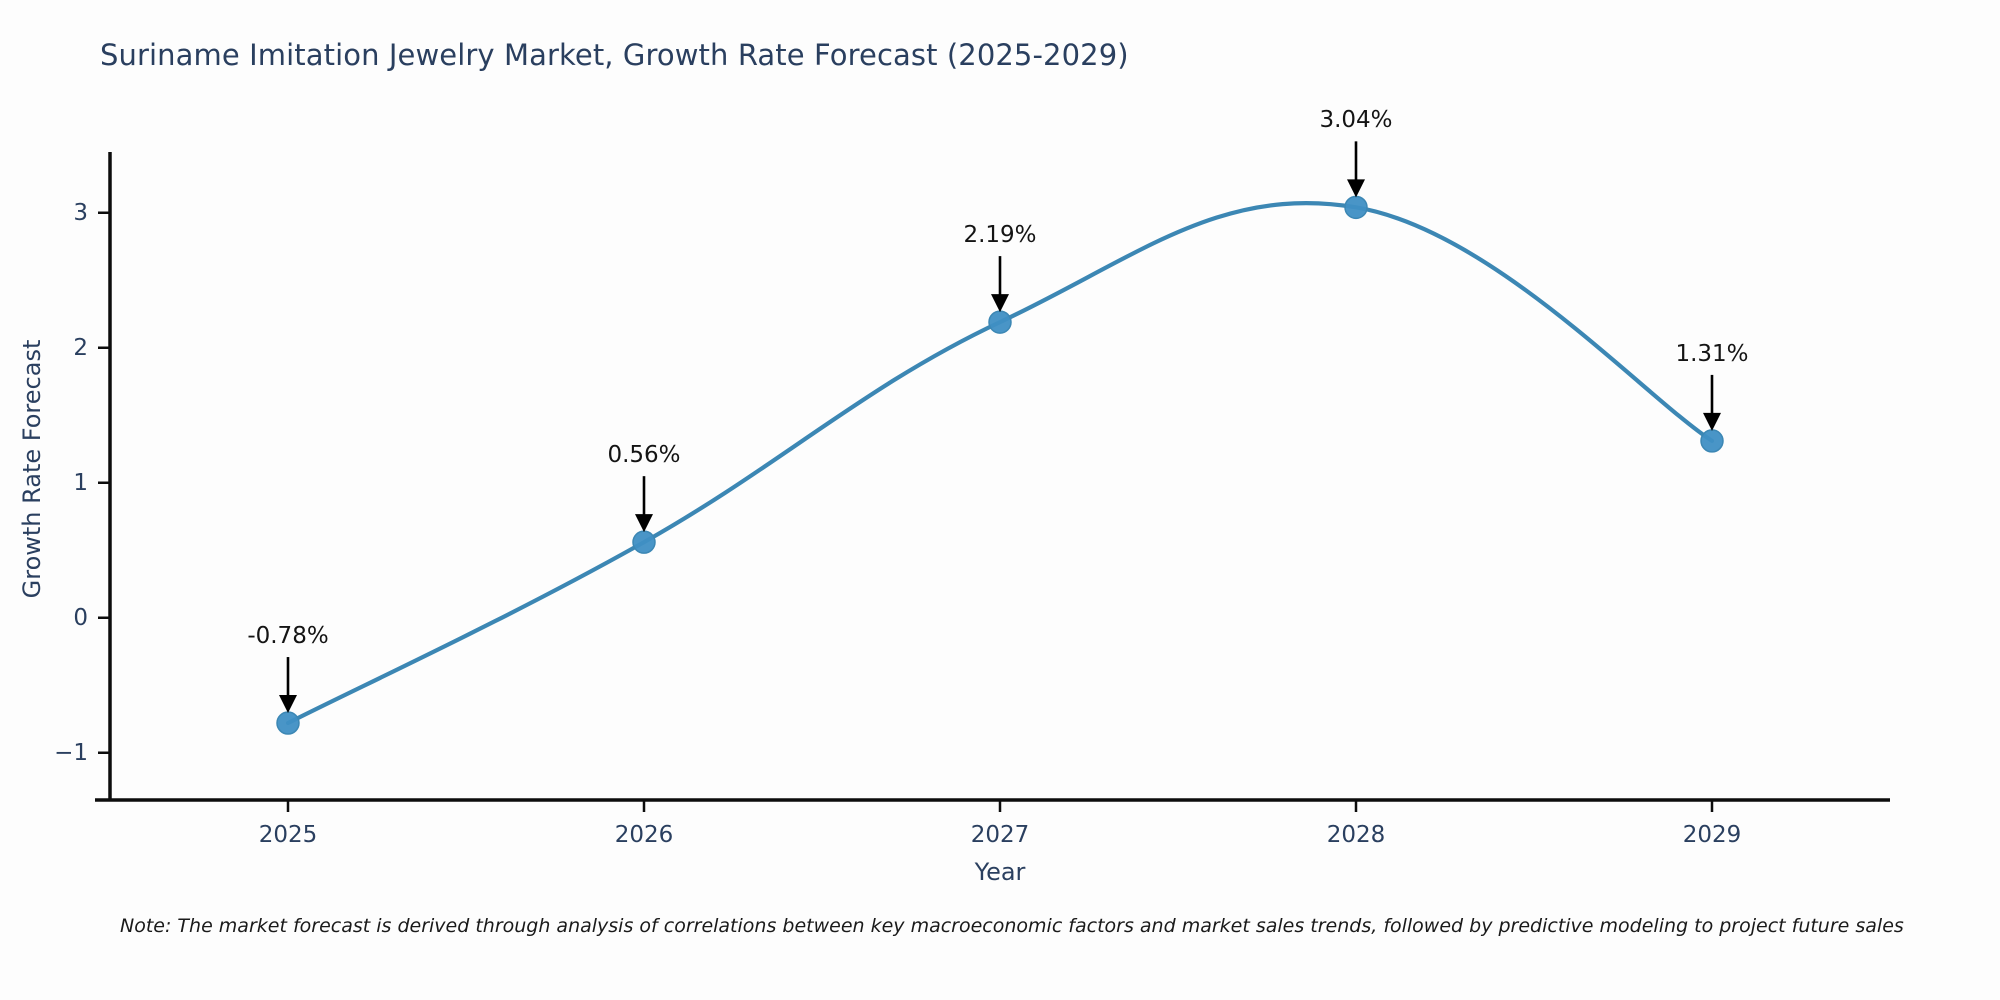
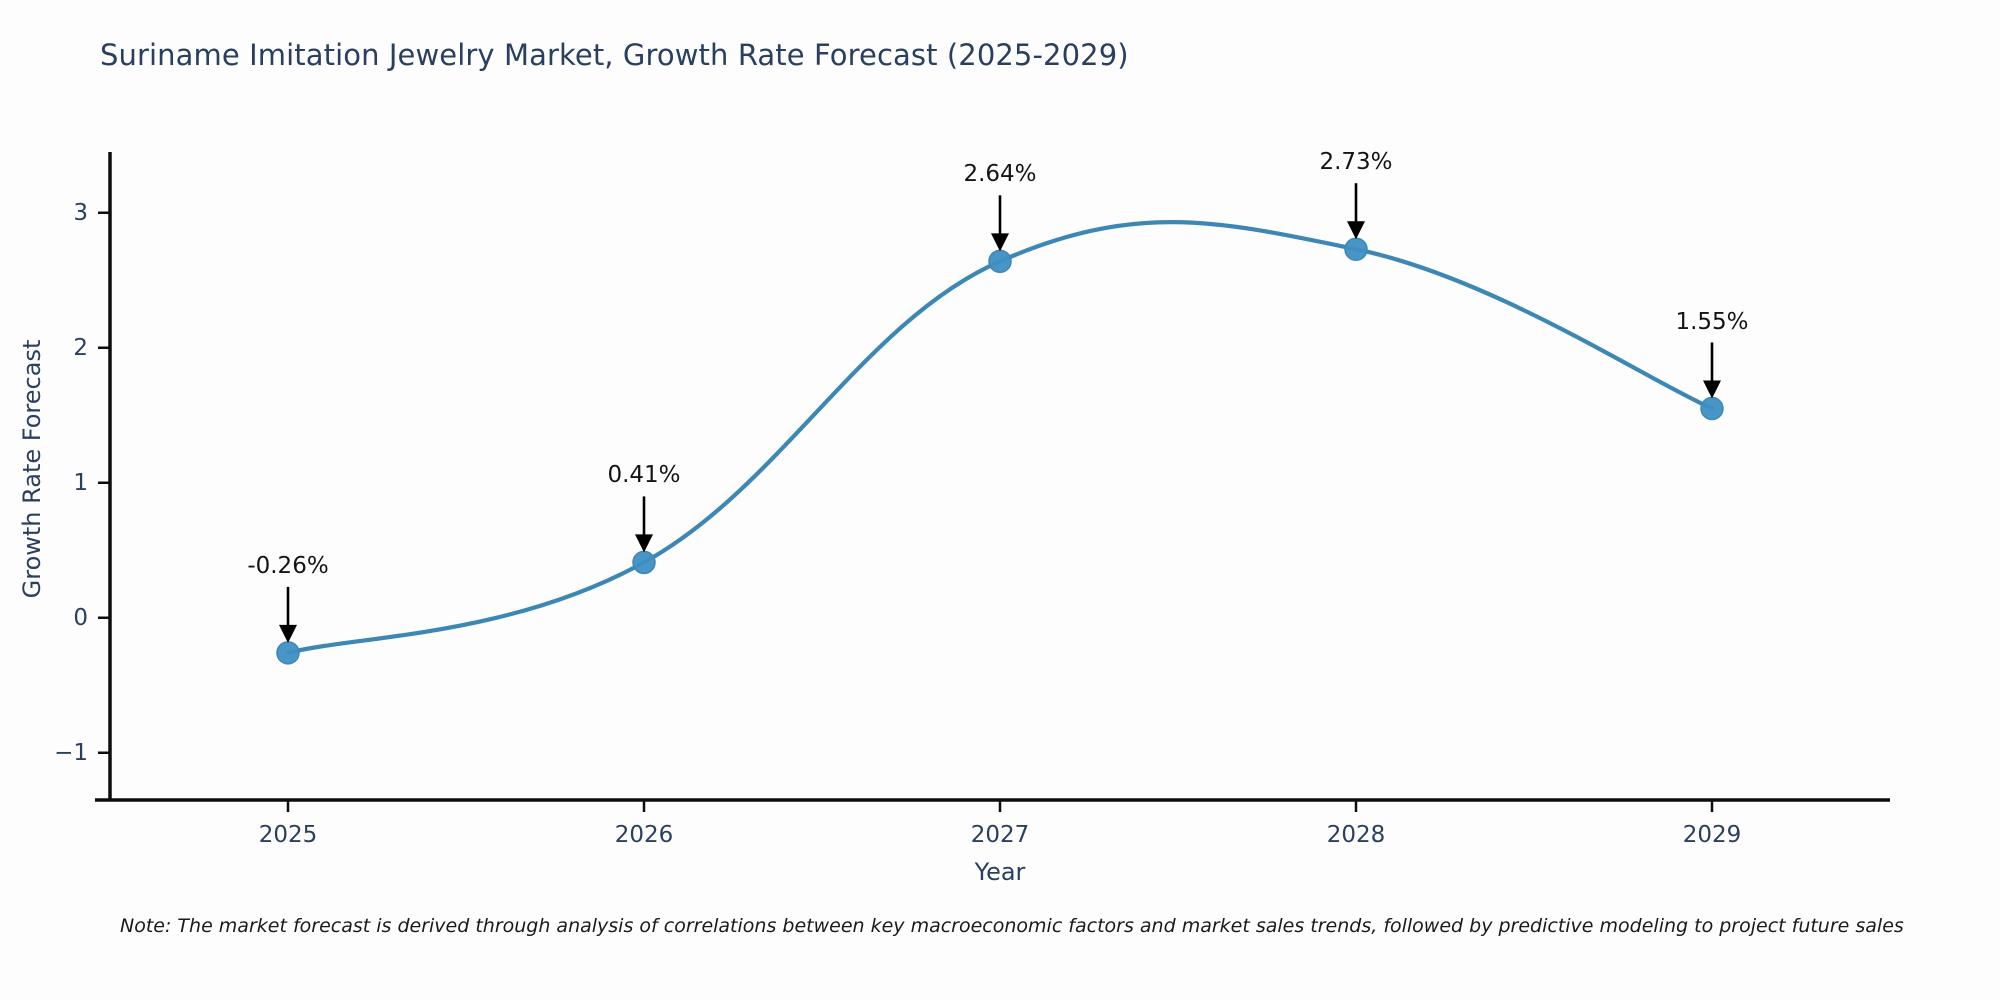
2025: -0.78% -> -0.26%
2026: 0.56% -> 0.41%
2027: 2.19% -> 2.64%
2028: 3.04% -> 2.73%
2029: 1.31% -> 1.55%
